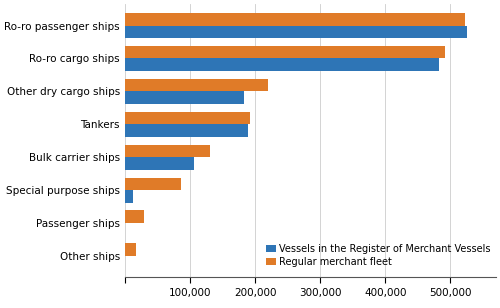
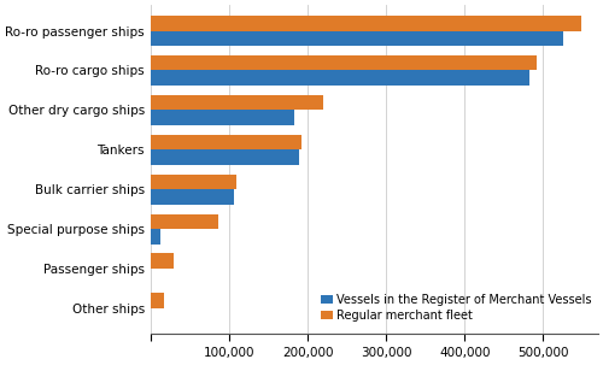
Regular merchant fleet/Ro-ro passenger ships: 522,000 -> 548,000
Regular merchant fleet/Bulk carrier ships: 130,000 -> 108,000
